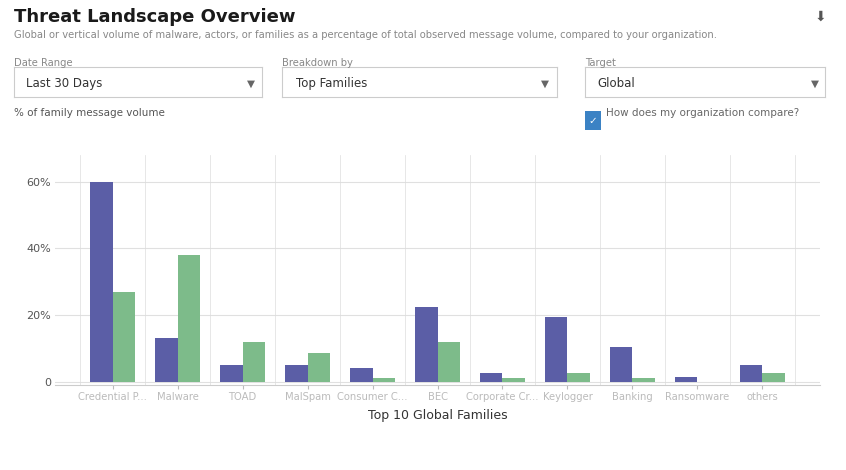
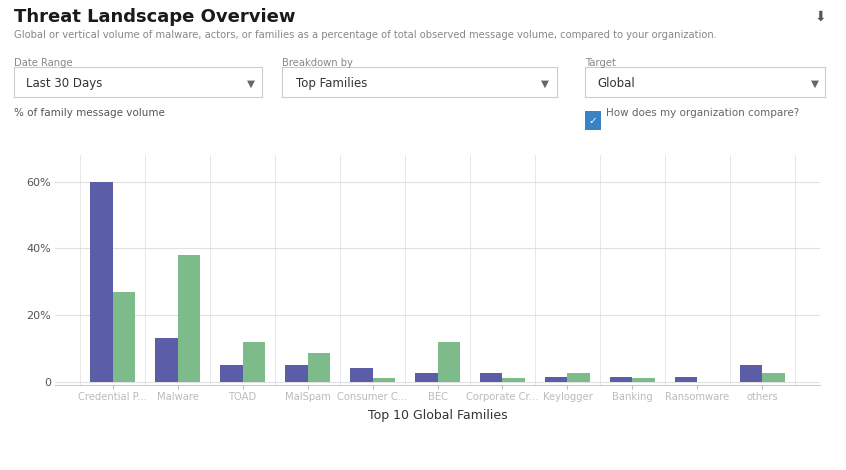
Global/BEC: 22.5% -> 2.5%
Global/Keylogger: 19.5% -> 1.5%
Global/Banking: 10.5% -> 1.5%
